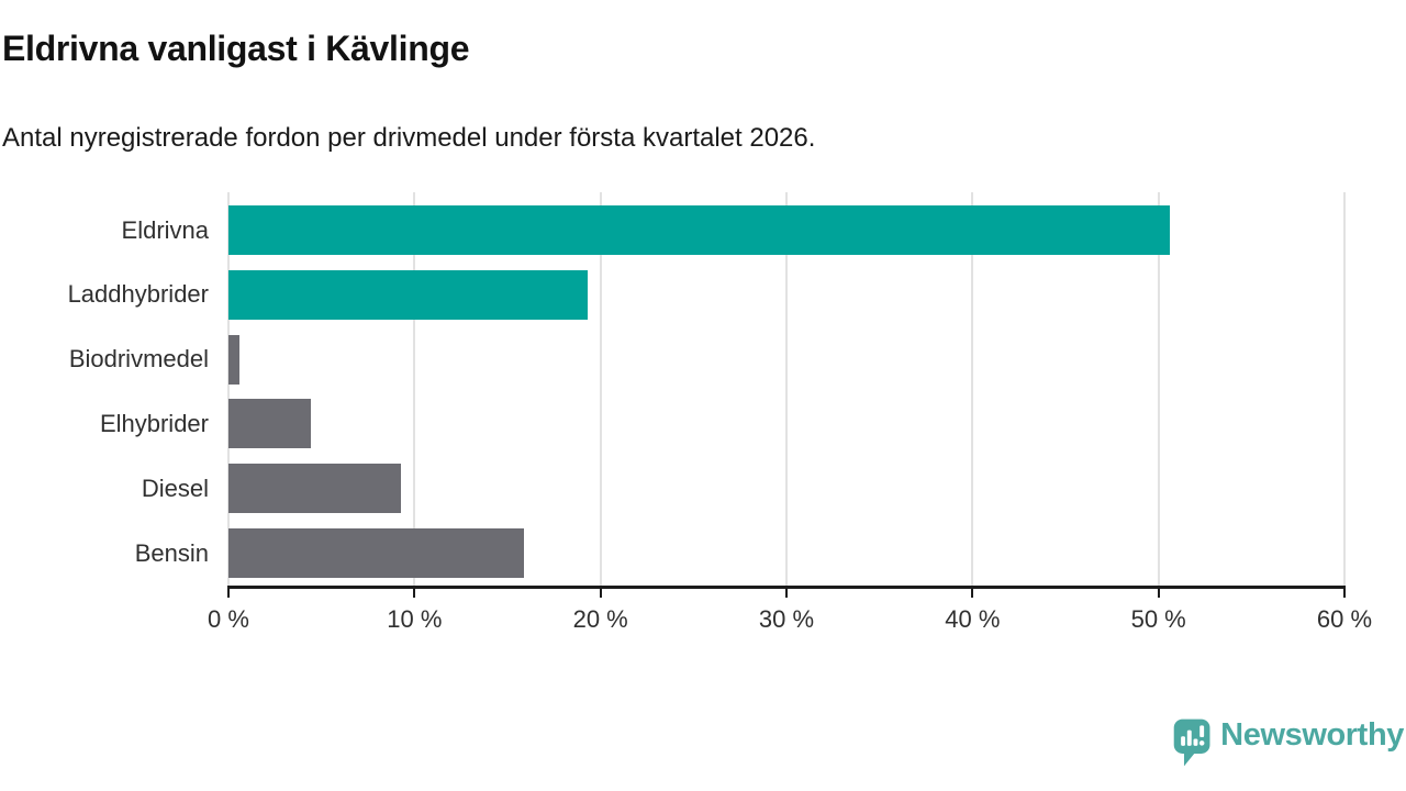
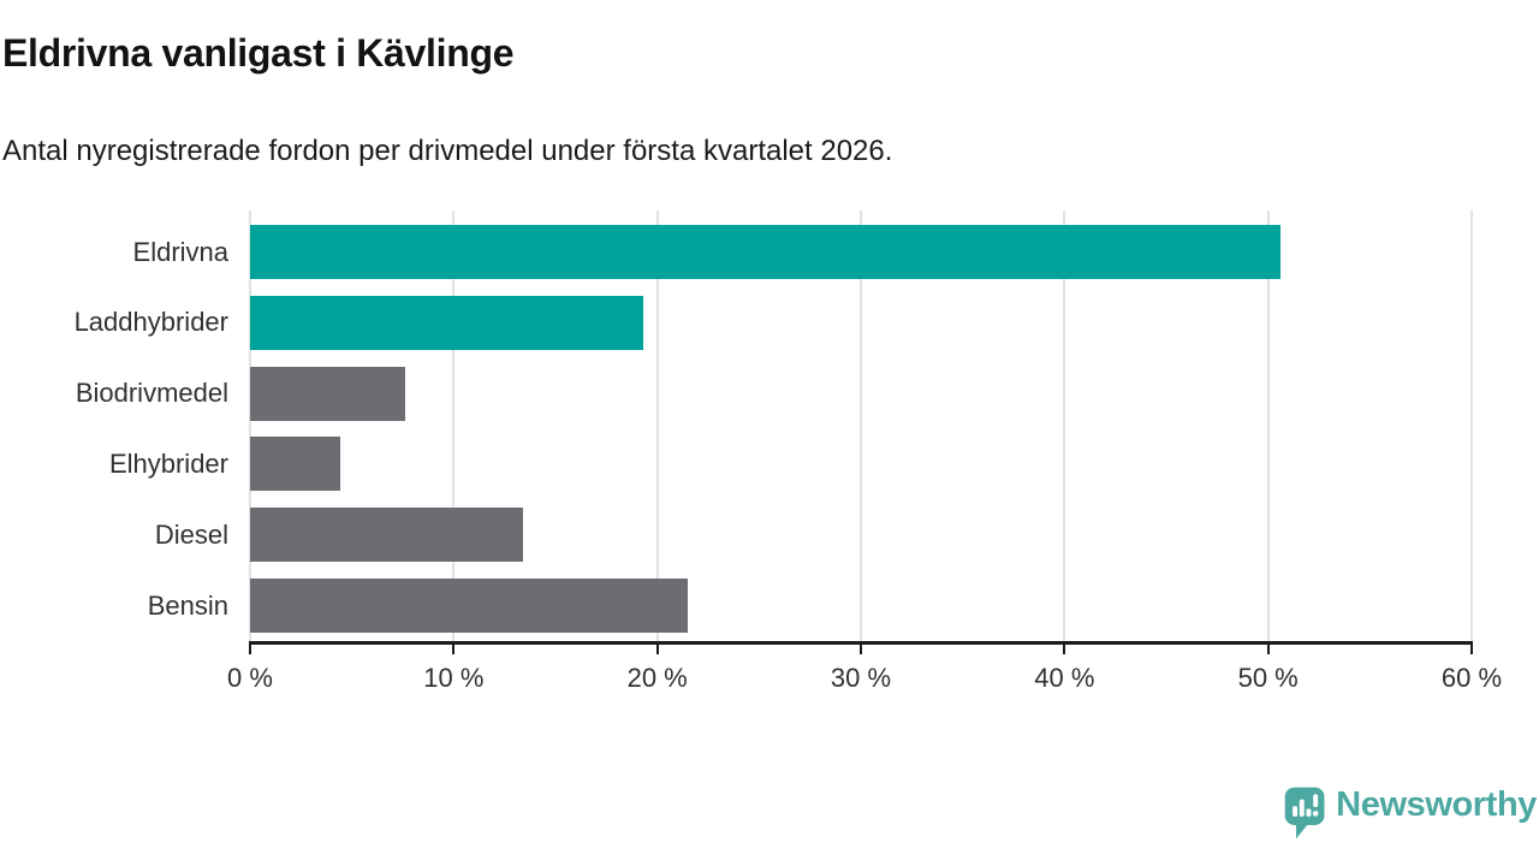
Biodrivmedel: 0.6% -> 7.6%
Diesel: 9.3% -> 13.4%
Bensin: 15.9% -> 21.5%
